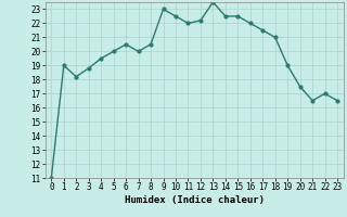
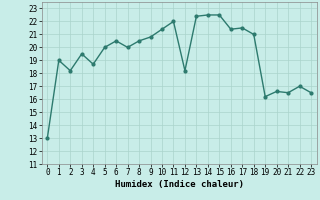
0: 11.0 -> 13.0
3: 18.8 -> 19.5
4: 19.5 -> 18.7
9: 23.0 -> 20.8
10: 22.5 -> 21.4
12: 22.2 -> 18.2
13: 23.5 -> 22.4
16: 22.0 -> 21.4
19: 19.0 -> 16.2
20: 17.5 -> 16.6
